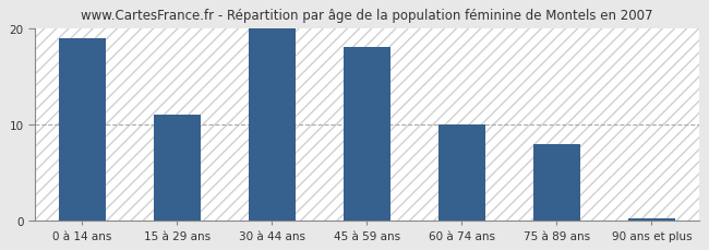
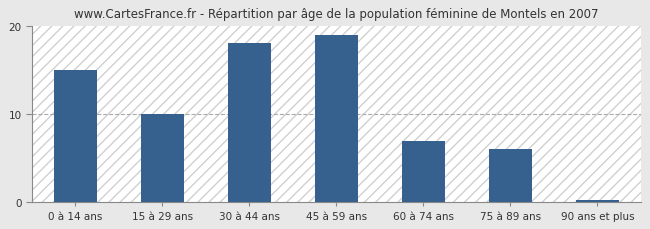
0 à 14 ans: 19.0 -> 15.0
15 à 29 ans: 11.0 -> 10.0
30 à 44 ans: 20.0 -> 18.0
45 à 59 ans: 18.0 -> 19.0
60 à 74 ans: 10.0 -> 7.0
75 à 89 ans: 8.0 -> 6.0
